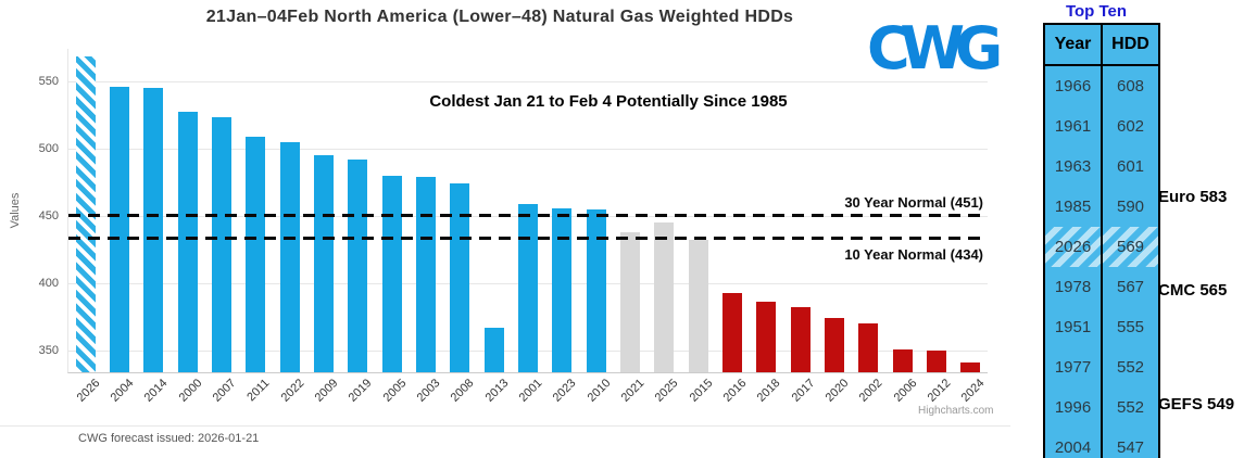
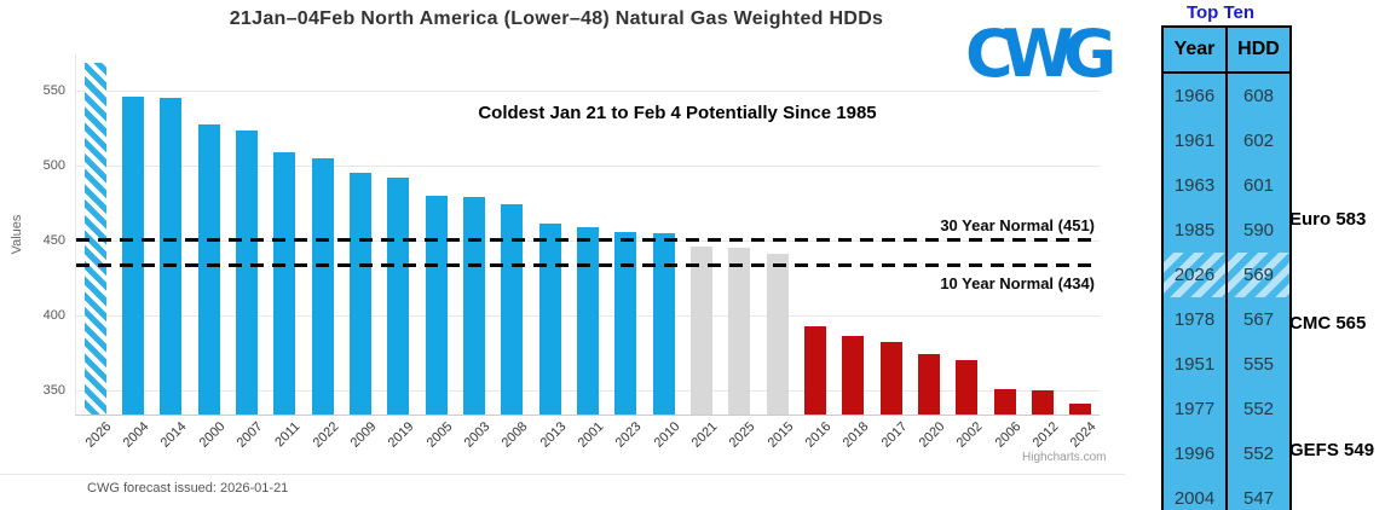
2013: 368 -> 462
2021: 439 -> 447
2015: 433 -> 442
